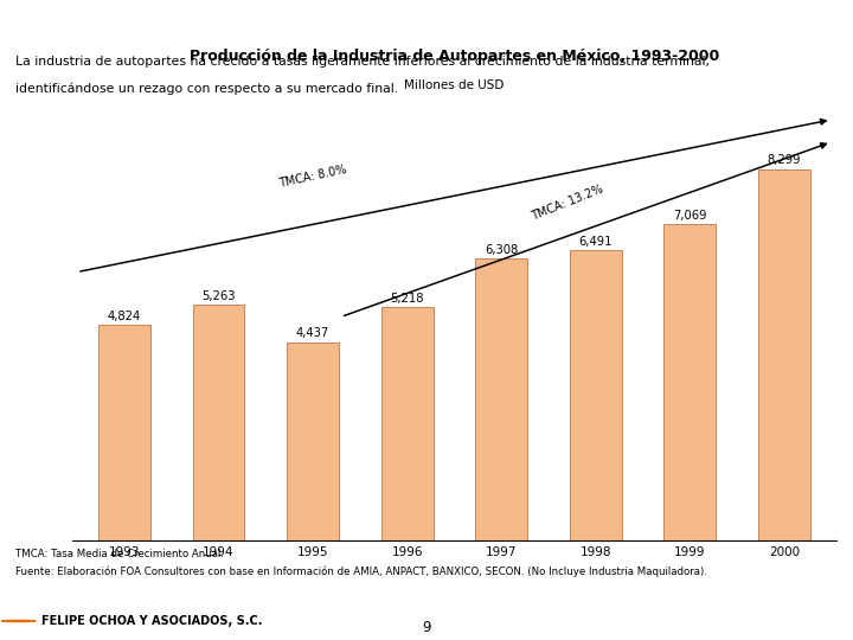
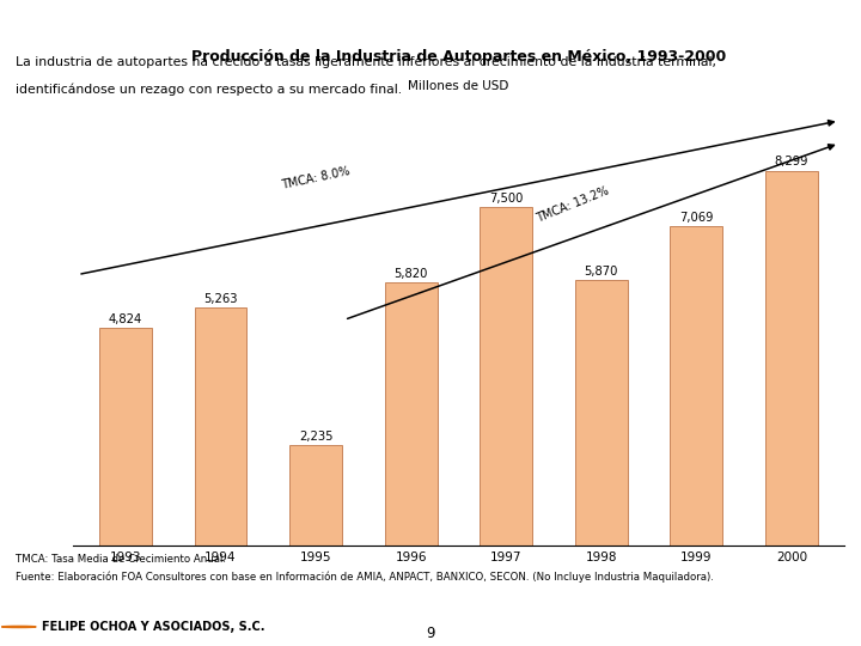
1995: 4,437 -> 2,235
1996: 5,218 -> 5,820
1997: 6,308 -> 7,500
1998: 6,491 -> 5,870
